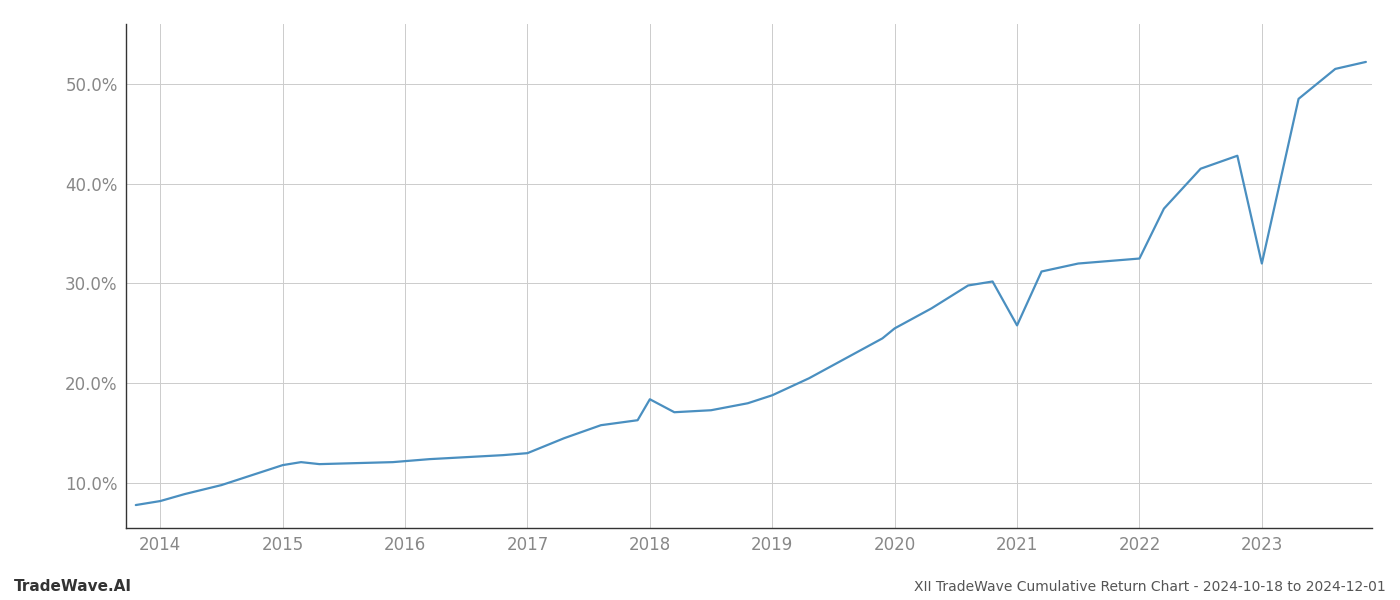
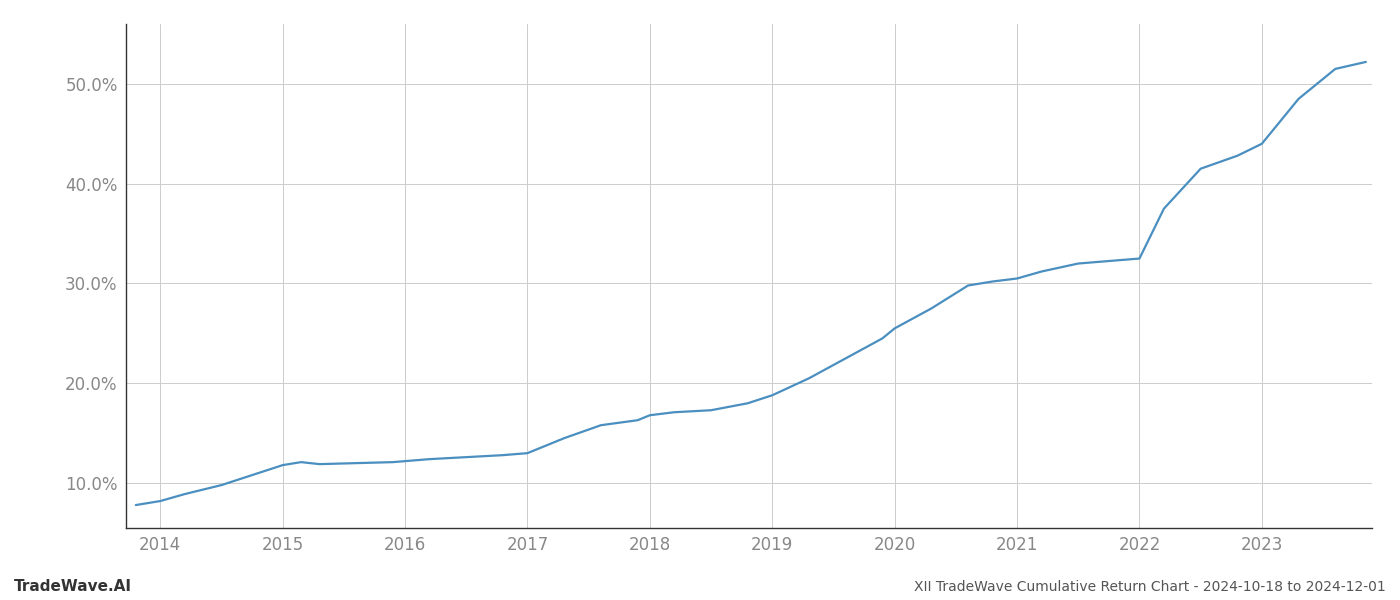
2018: 18.4% -> 16.8%
2021: 25.8% -> 30.5%
2023: 32.0% -> 44.0%
